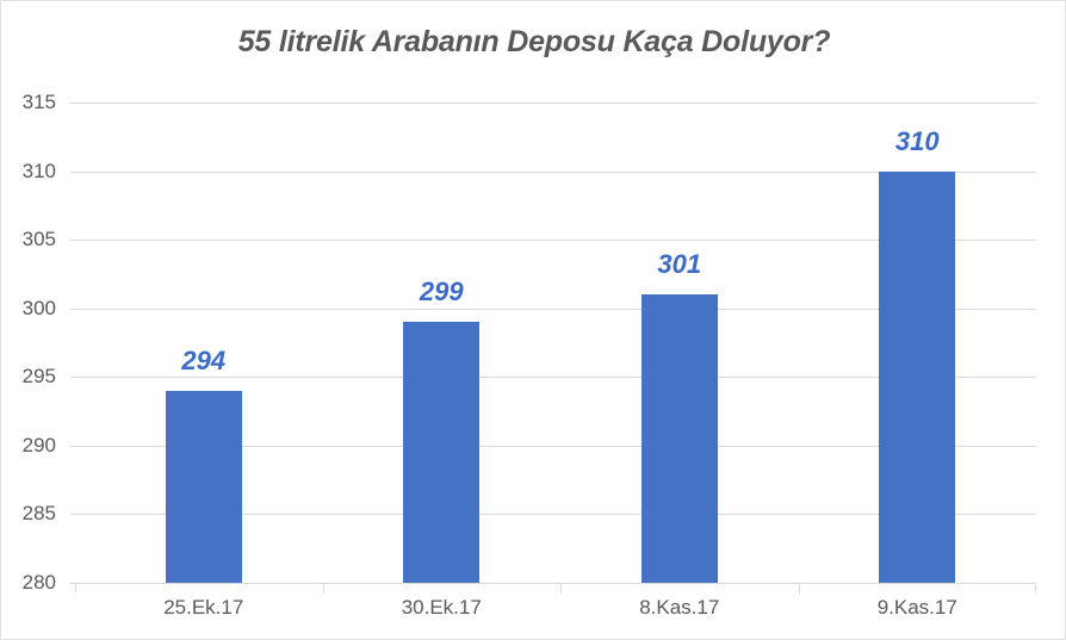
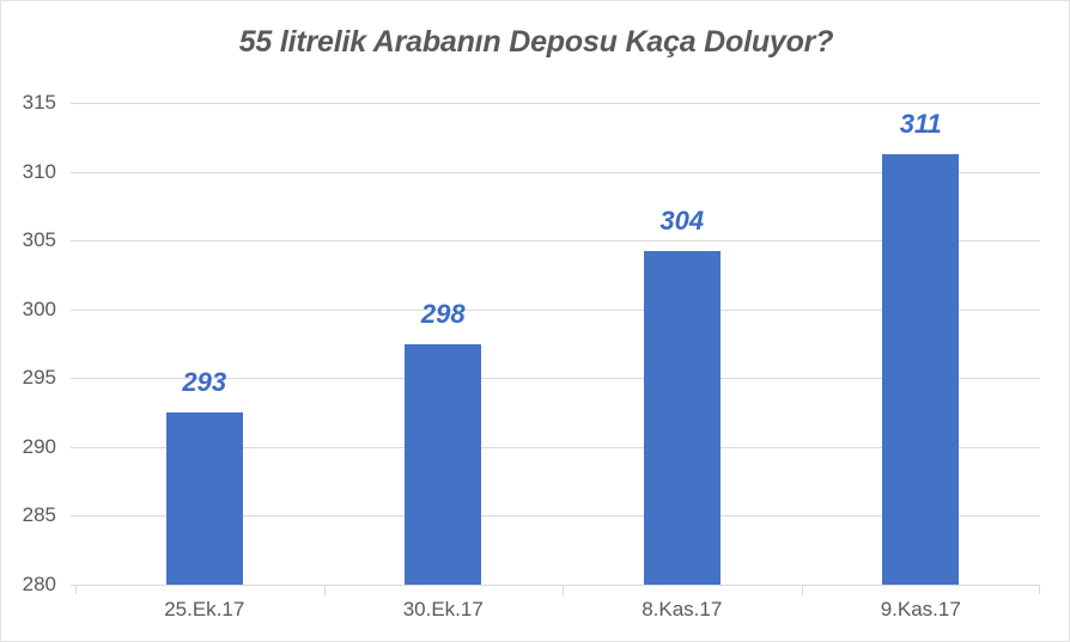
25.Ek.17: 294 -> 293
30.Ek.17: 299 -> 298
8.Kas.17: 301 -> 304
9.Kas.17: 310 -> 311
